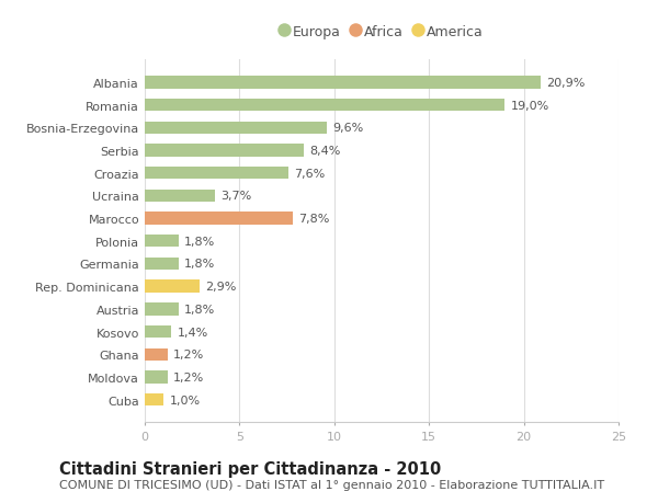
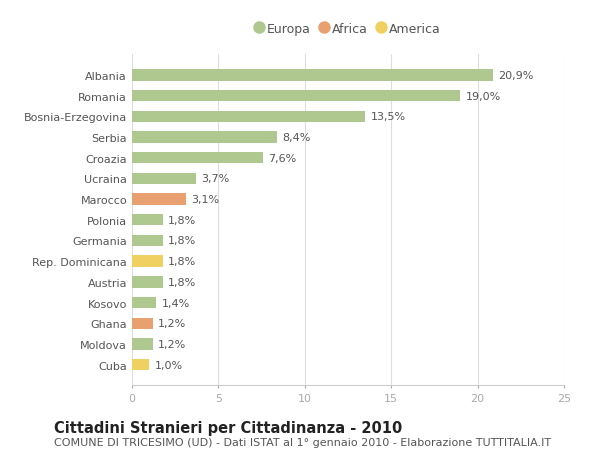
Bosnia-Erzegovina: 9,6% -> 13,5%
Marocco: 7,8% -> 3,1%
Rep. Dominicana: 2,9% -> 1,8%
